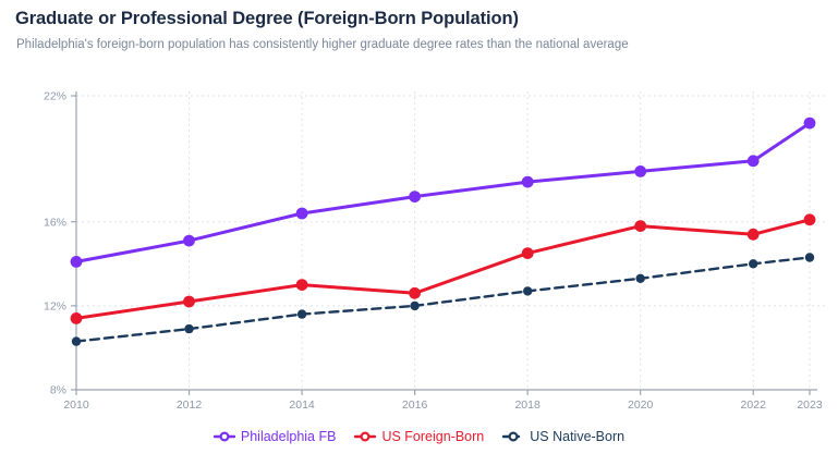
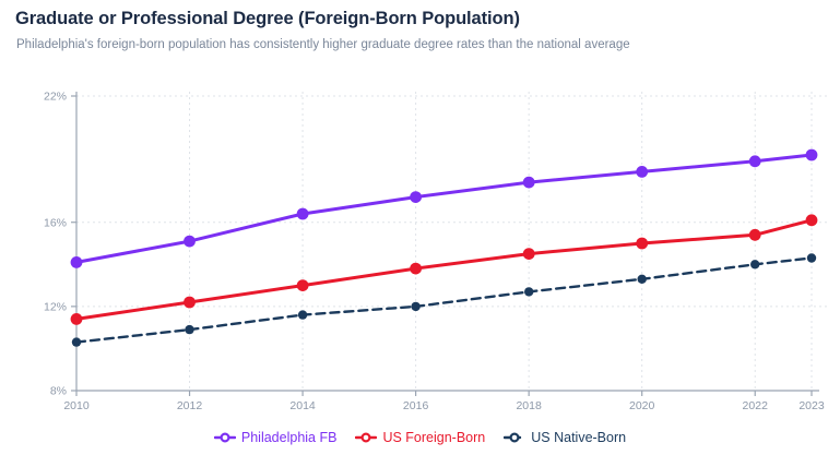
US Foreign-Born/2016: 12.6% -> 13.8%
US Foreign-Born/2020: 15.8% -> 15.0%
Philadelphia FB/2023: 20.7% -> 19.2%
